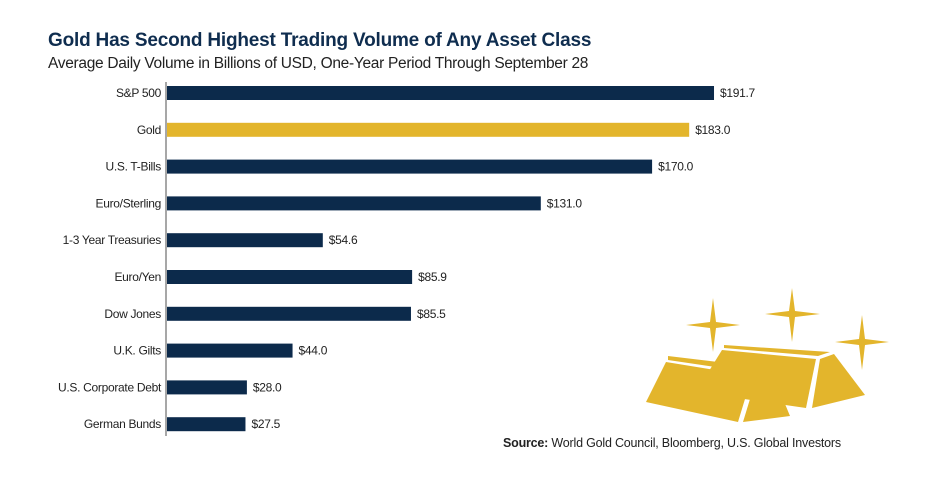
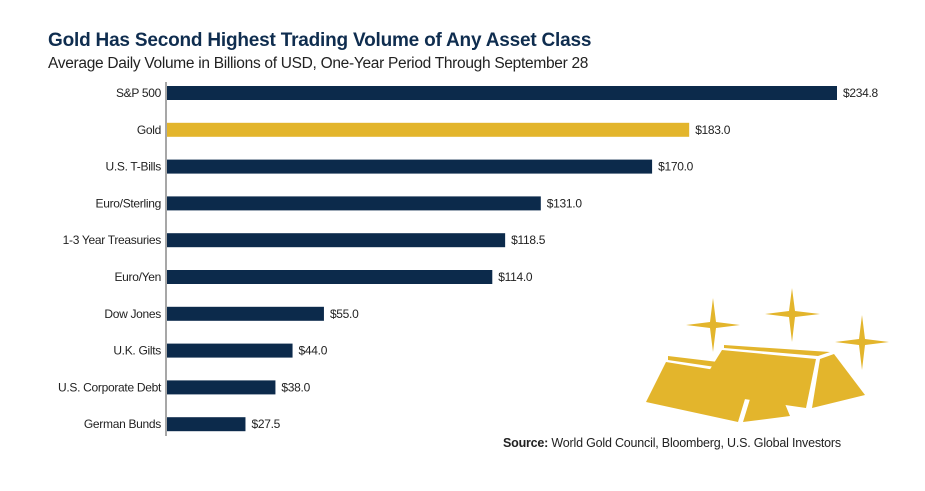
S&P 500: $191.7 -> $234.8
1-3 Year Treasuries: $54.6 -> $118.5
Euro/Yen: $85.9 -> $114.0
Dow Jones: $85.5 -> $55.0
U.S. Corporate Debt: $28.0 -> $38.0
